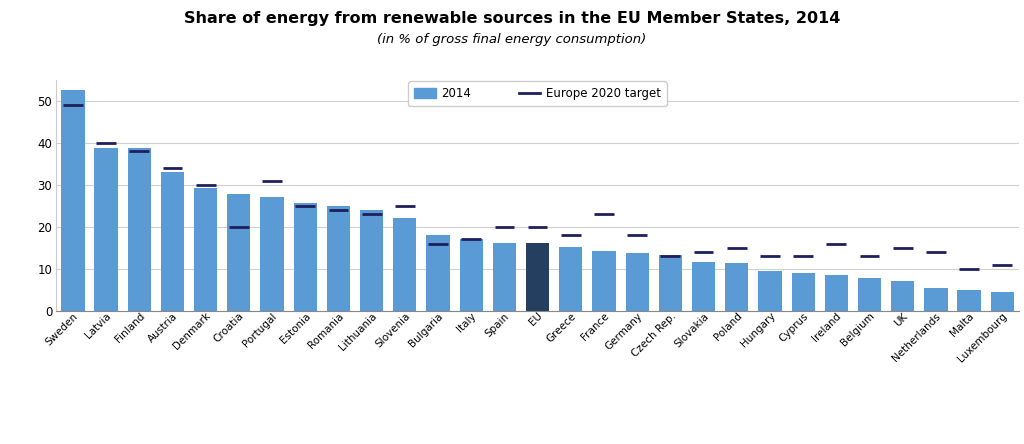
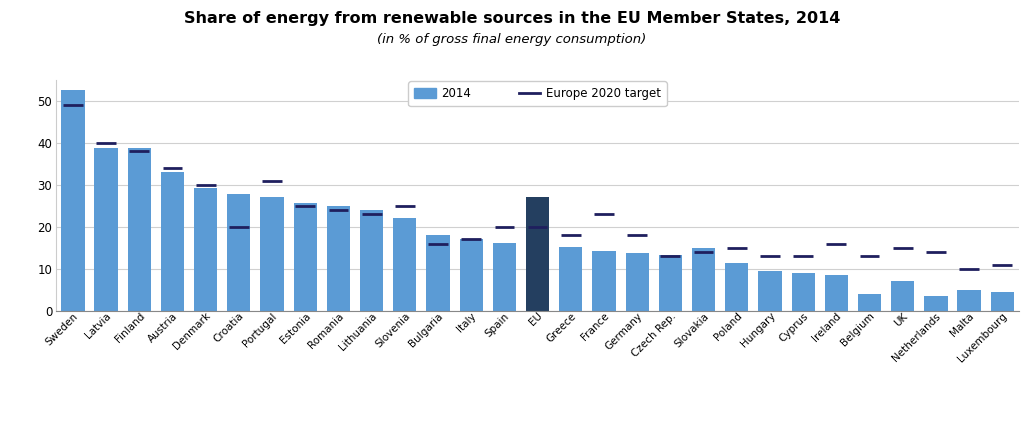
EU: 16.1 -> 27.0
Slovakia: 11.6 -> 15.0
Belgium: 7.9 -> 4.0
Netherlands: 5.5 -> 3.5
